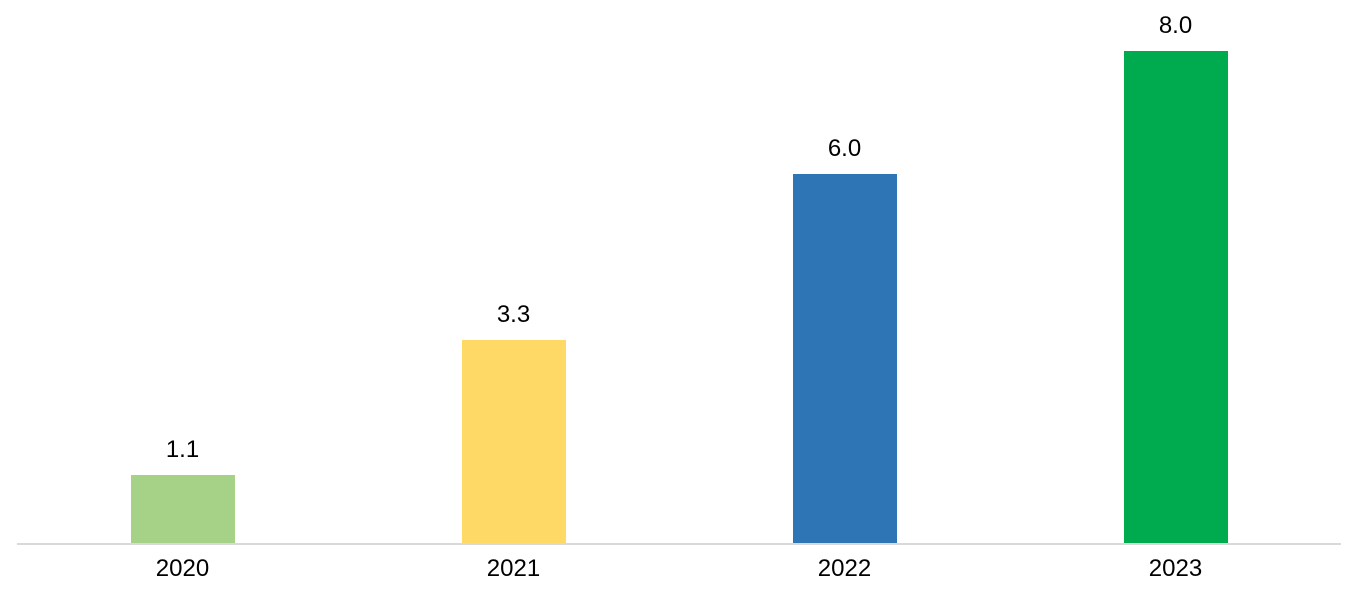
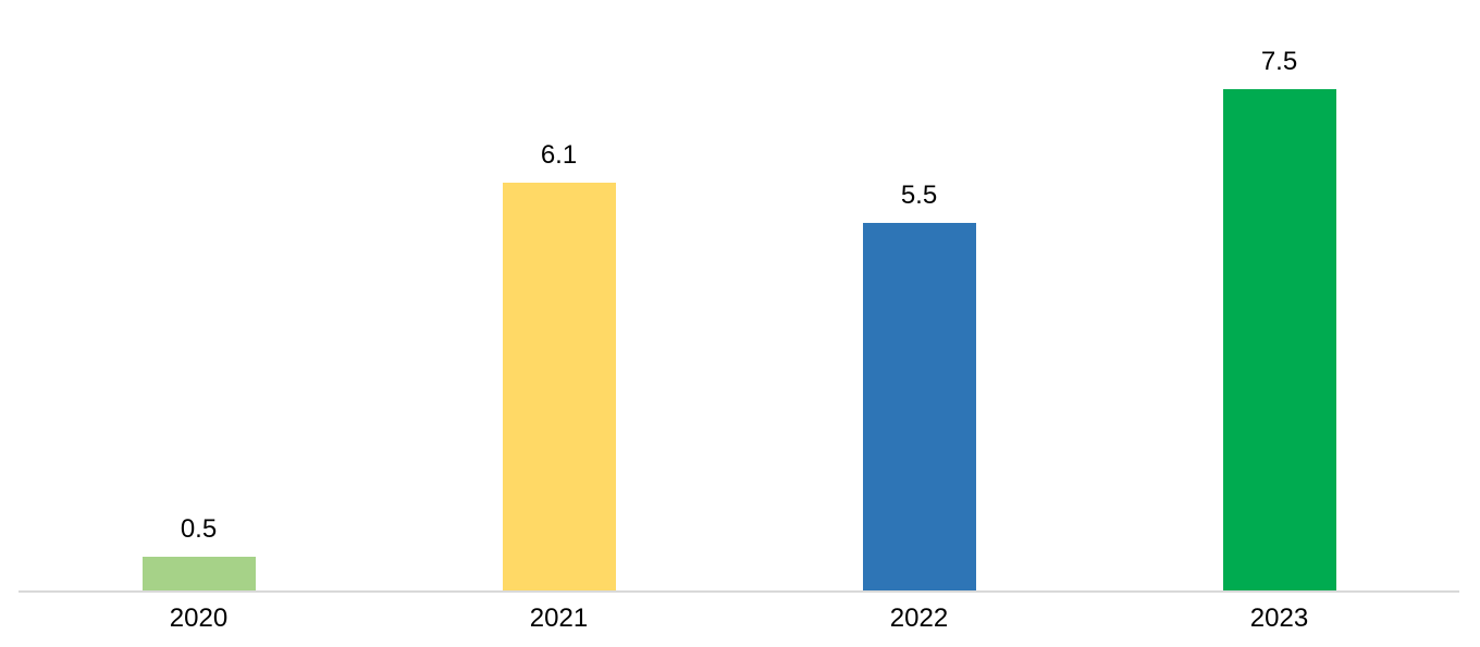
2020: 1.1 -> 0.5
2021: 3.3 -> 6.1
2022: 6.0 -> 5.5
2023: 8.0 -> 7.5
